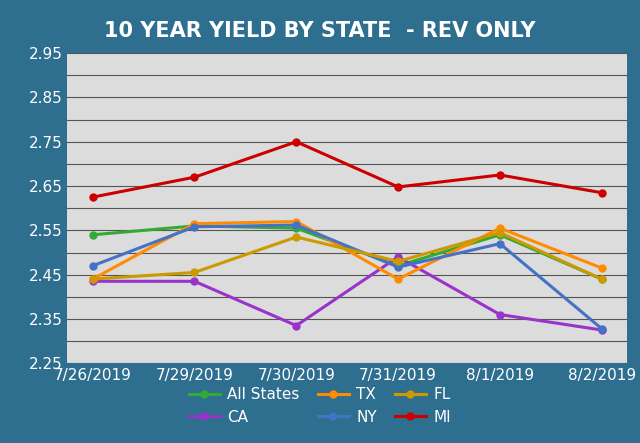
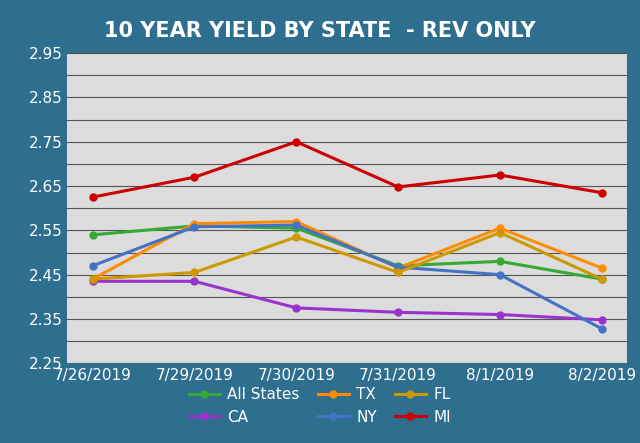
CA/7/30/2019: 2.335 -> 2.375
CA/7/31/2019: 2.490 -> 2.365
TX/7/31/2019: 2.440 -> 2.465
FL/7/31/2019: 2.480 -> 2.455
All States/8/1/2019: 2.540 -> 2.480
NY/8/1/2019: 2.520 -> 2.450
CA/8/2/2019: 2.325 -> 2.348
